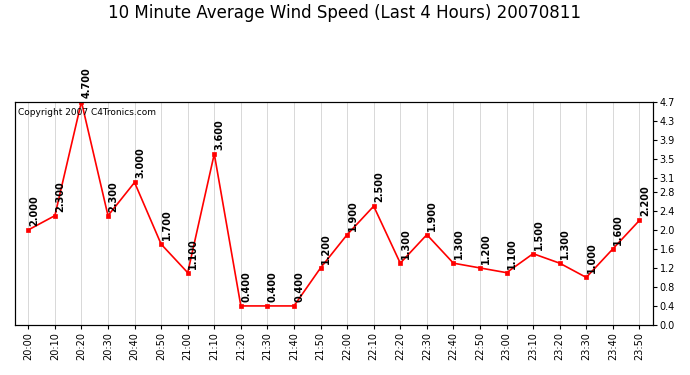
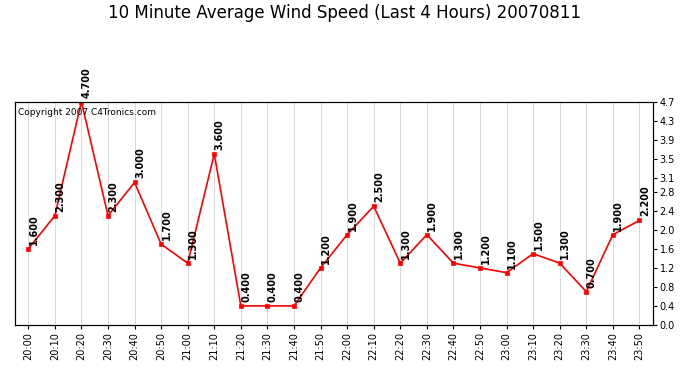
20:00: 2.000 -> 1.600
21:00: 1.100 -> 1.300
23:30: 1.000 -> 0.700
23:40: 1.600 -> 1.900
